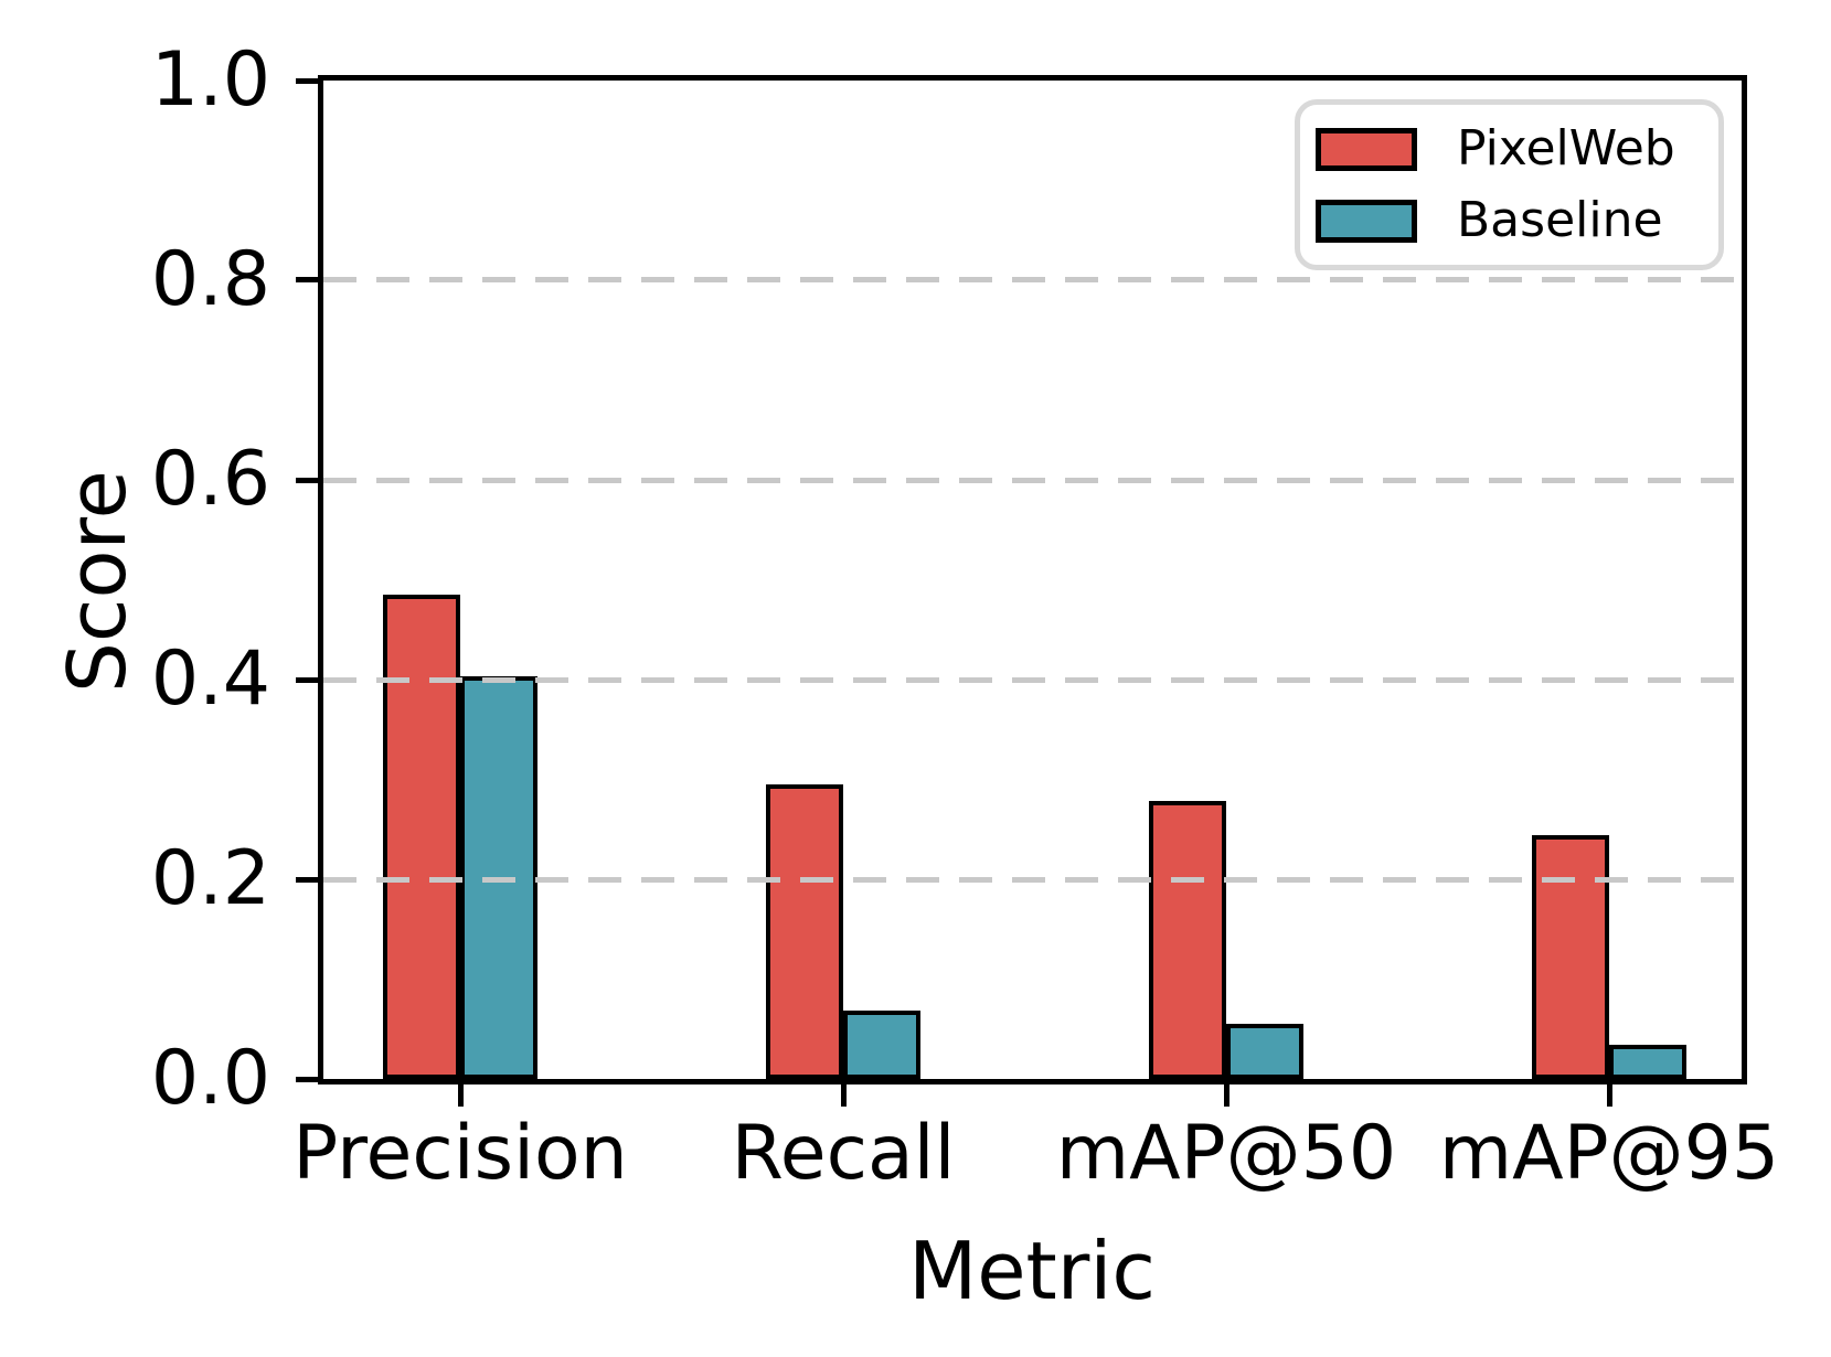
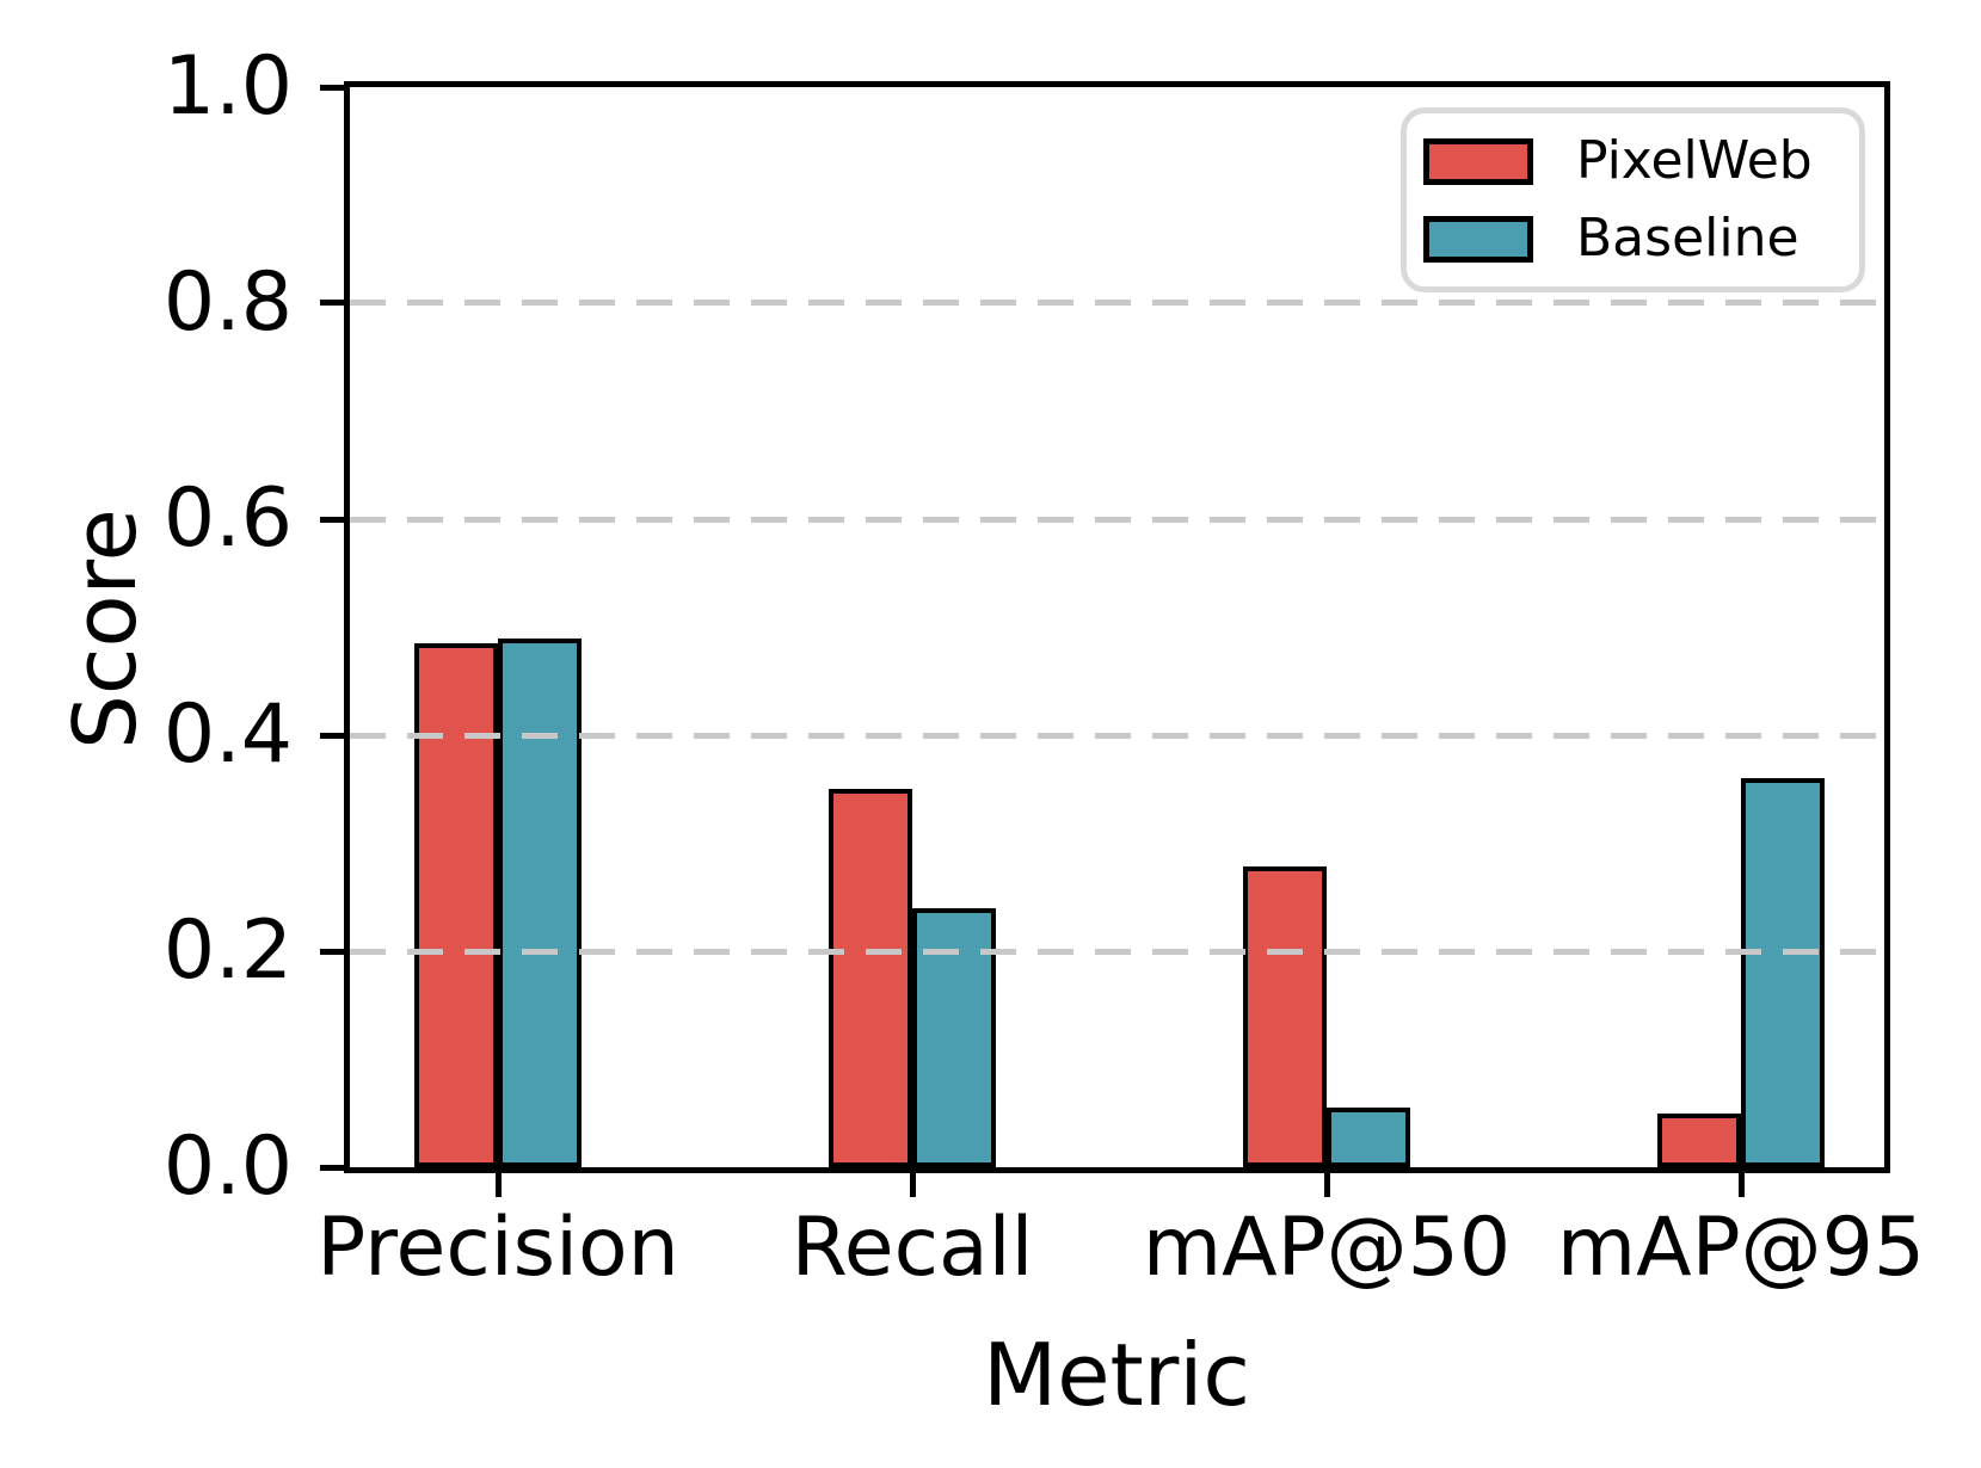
Baseline/Precision: 0.40 -> 0.49
PixelWeb/Recall: 0.29 -> 0.35
Baseline/Recall: 0.07 -> 0.24
PixelWeb/mAP@95: 0.24 -> 0.05
Baseline/mAP@95: 0.03 -> 0.36
